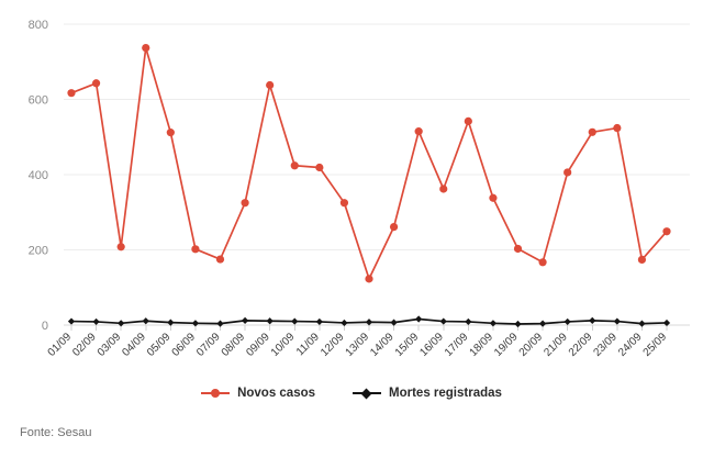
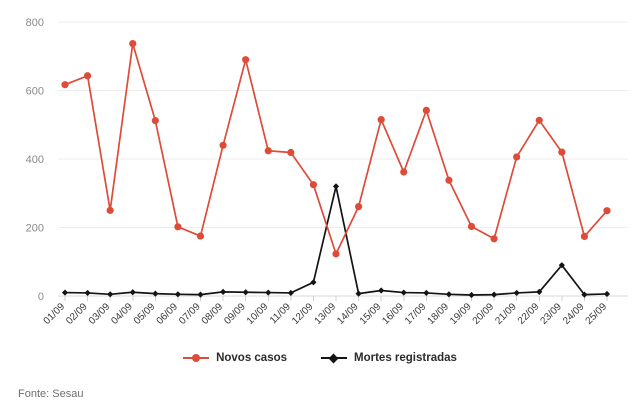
Novos casos/03/09: 210 -> 250
Novos casos/08/09: 320 -> 440
Novos casos/09/09: 640 -> 690
Mortes registradas/12/09: 10 -> 40
Mortes registradas/13/09: 10 -> 320
Novos casos/23/09: 520 -> 420
Mortes registradas/23/09: 10 -> 90
